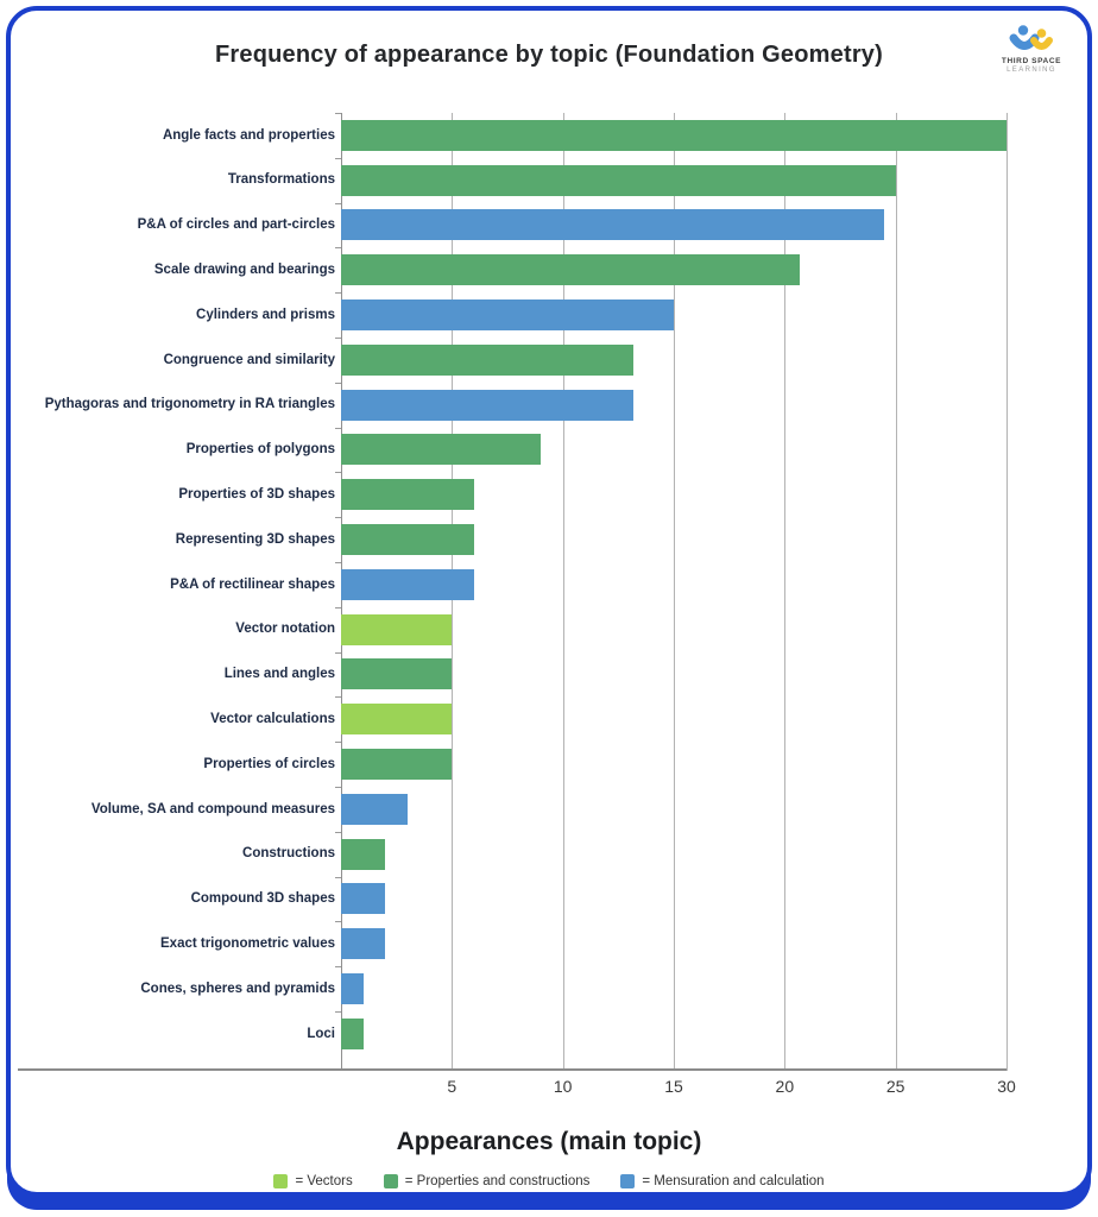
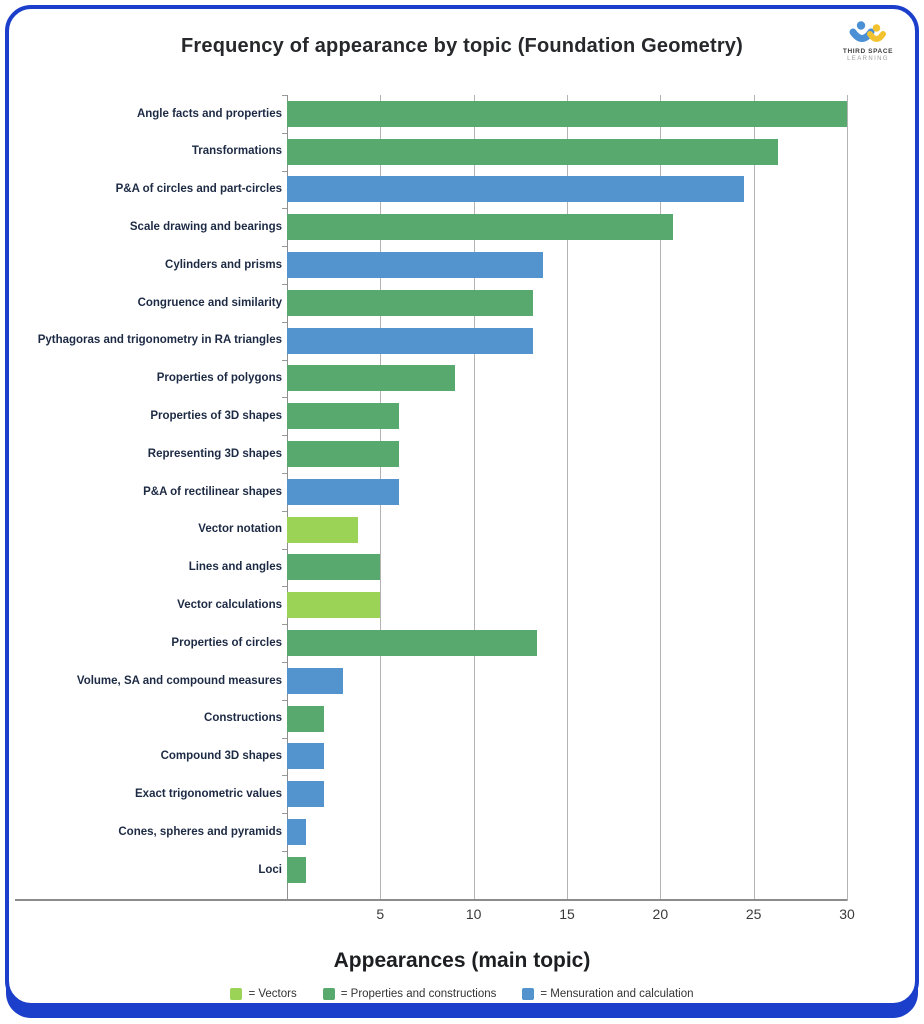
Transformations: 25.0 -> 26.3
Cylinders and prisms: 15.0 -> 13.7
Vector notation: 5.0 -> 3.8
Properties of circles: 5.0 -> 13.4
